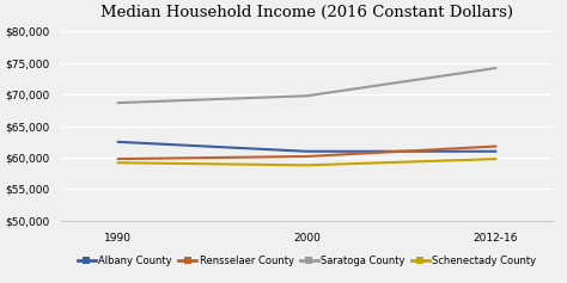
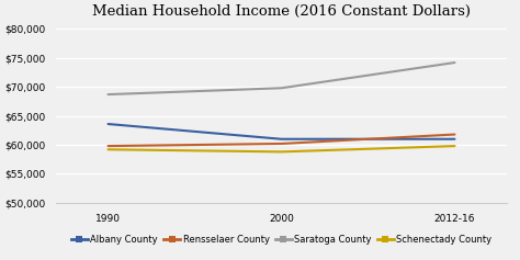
Albany County/1990: $62,500 -> $63,600
